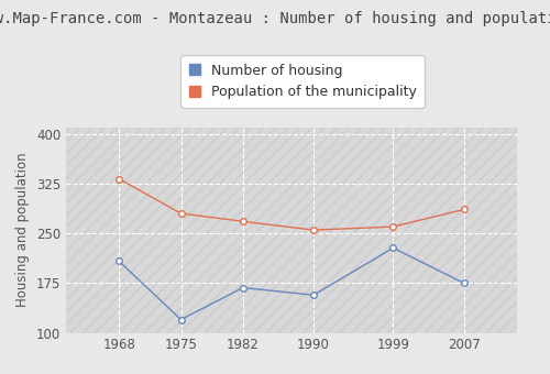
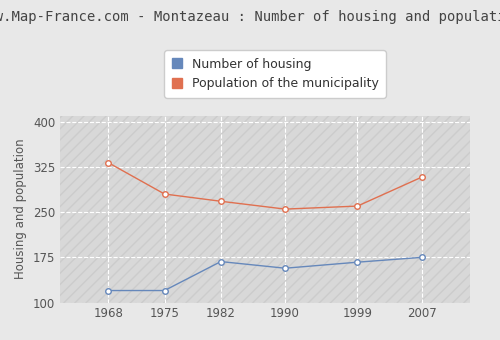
Number of housing/1968: 208 -> 120
Number of housing/1999: 228 -> 167
Population of the municipality/2007: 286 -> 308
